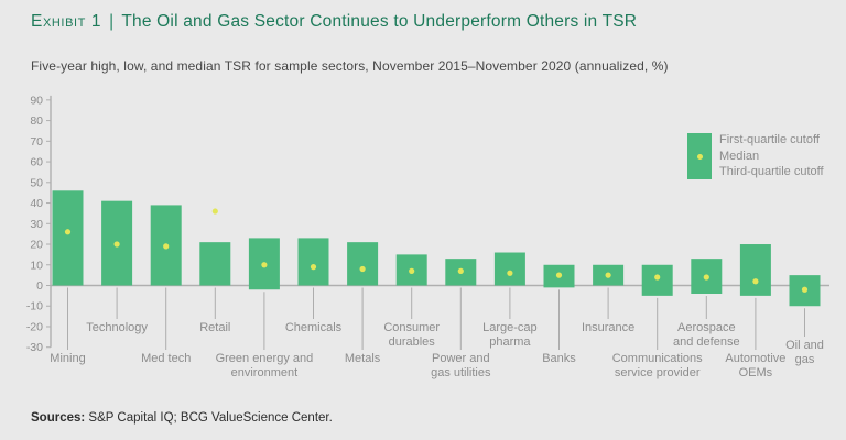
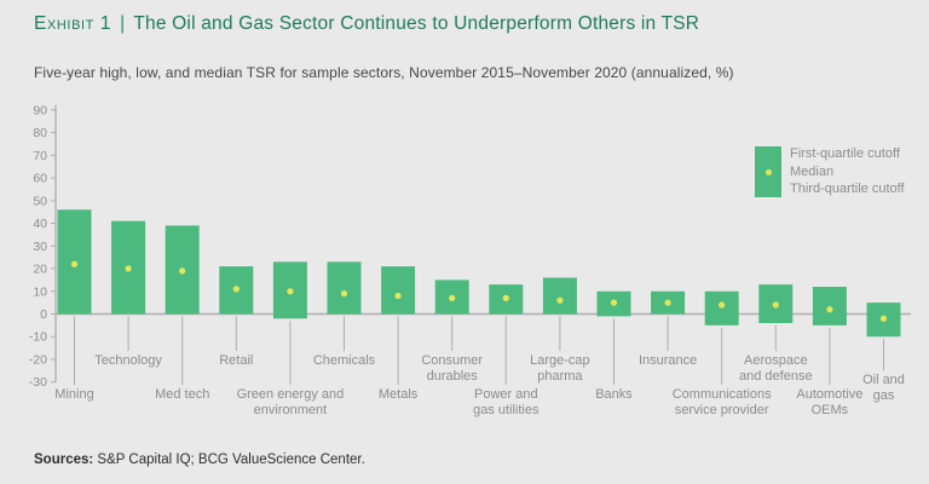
Median/Mining: 26 -> 22
Median/Retail: 36 -> 11
First-quartile cutoff/Automotive OEMs: 20 -> 12
